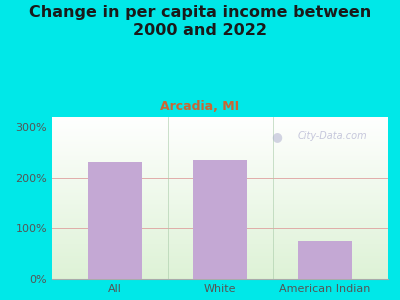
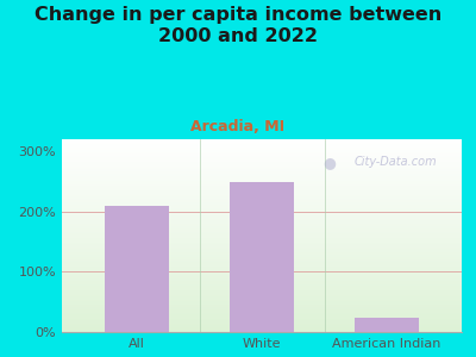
All: 231% -> 210%
White: 235% -> 248%
American Indian: 76% -> 24%
